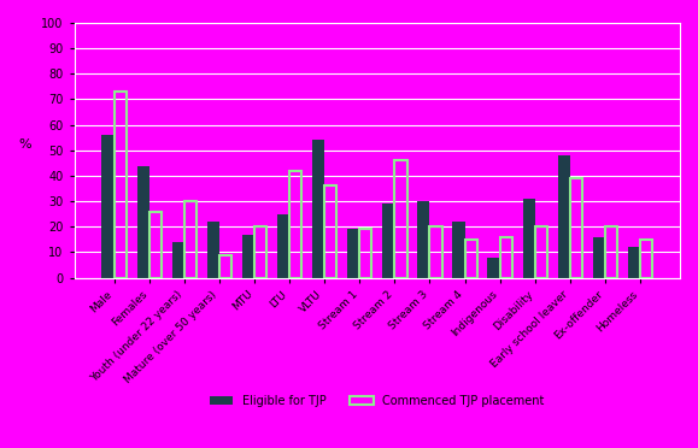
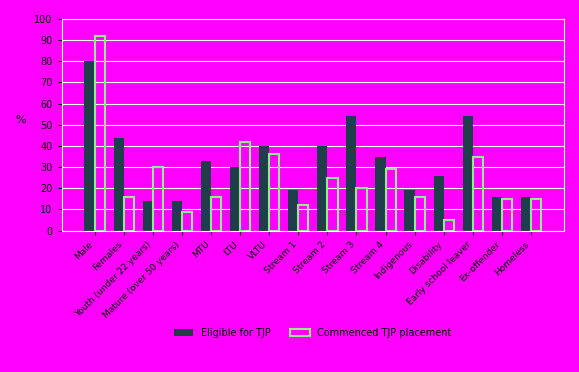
Eligible for TJP/Male: 56 -> 80
Commenced TJP placement/Male: 73 -> 92
Commenced TJP placement/Females: 26 -> 16
Eligible for TJP/Mature (over 50 years): 22 -> 14
Eligible for TJP/MTU: 17 -> 33
Commenced TJP placement/MTU: 20 -> 16
Eligible for TJP/LTU: 25 -> 30
Eligible for TJP/VLTU: 54 -> 40
Commenced TJP placement/Stream 1: 19 -> 12
Eligible for TJP/Stream 2: 29 -> 40
Commenced TJP placement/Stream 2: 46 -> 25
Eligible for TJP/Stream 3: 30 -> 54
Eligible for TJP/Stream 4: 22 -> 35
Commenced TJP placement/Stream 4: 15 -> 29
Eligible for TJP/Indigenous: 8 -> 19
Eligible for TJP/Disability: 31 -> 26
Commenced TJP placement/Disability: 20 -> 5
Eligible for TJP/Early school leaver: 48 -> 54
Commenced TJP placement/Early school leaver: 39 -> 35
Commenced TJP placement/Ex-offender: 20 -> 15
Eligible for TJP/Homeless: 12 -> 16
